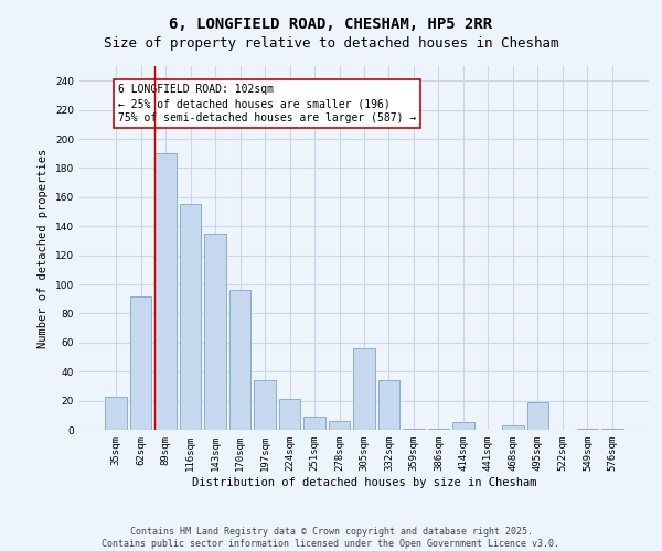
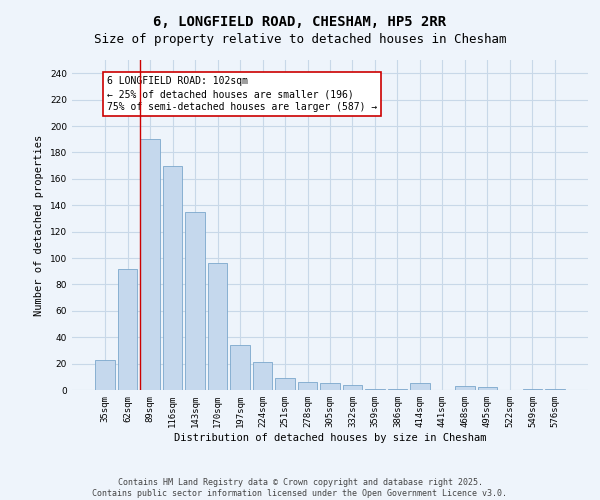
116sqm: 155 -> 170
305sqm: 56 -> 5
332sqm: 34 -> 4
495sqm: 19 -> 2
